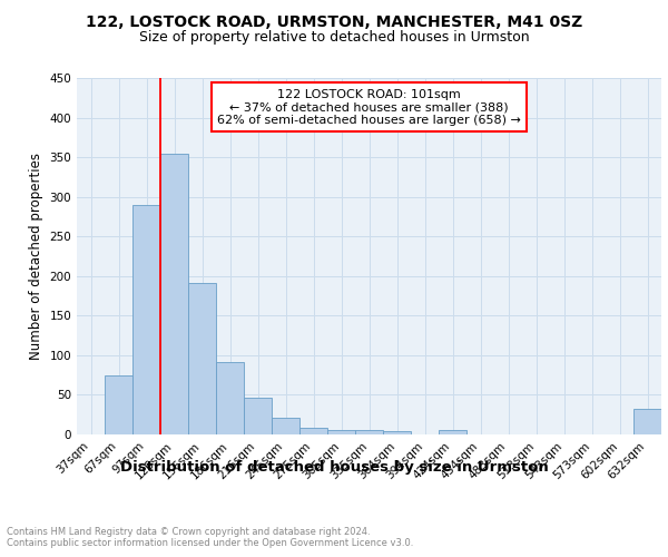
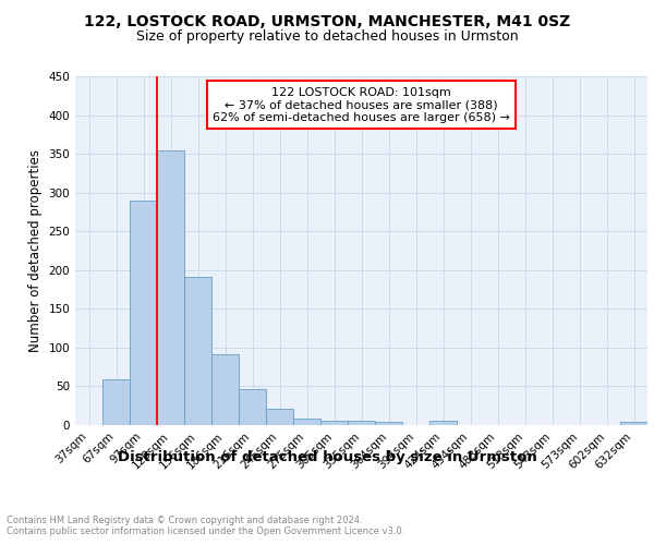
67sqm: 74 -> 59
632sqm: 32 -> 4
